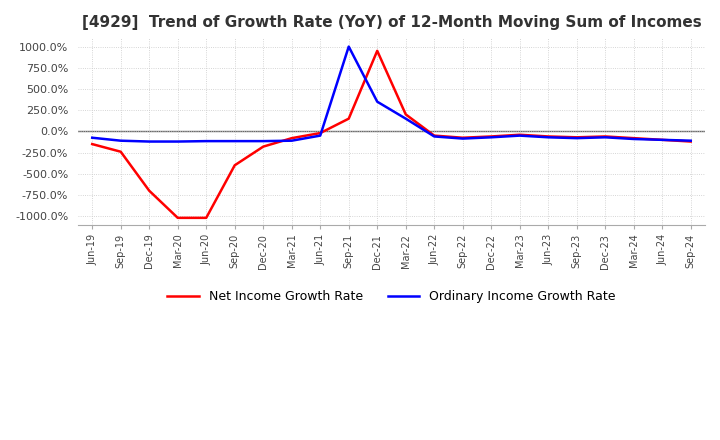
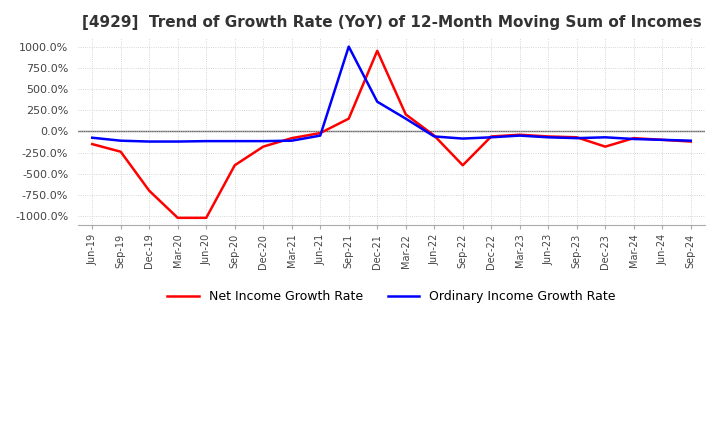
Net Income Growth Rate/Sep-22: -80% -> -400%
Net Income Growth Rate/Dec-23: -60% -> -180%
